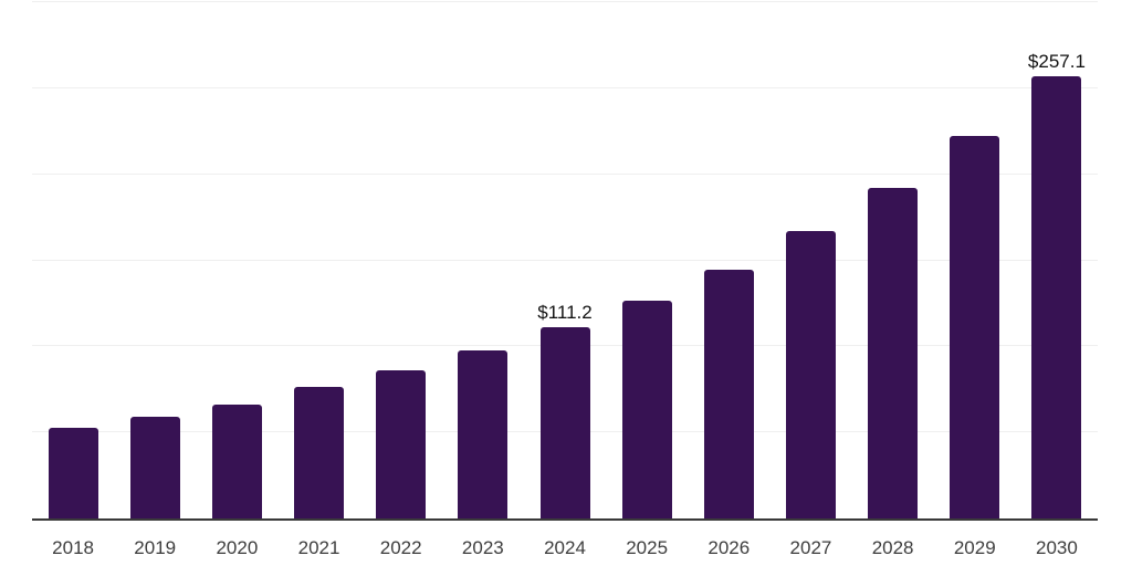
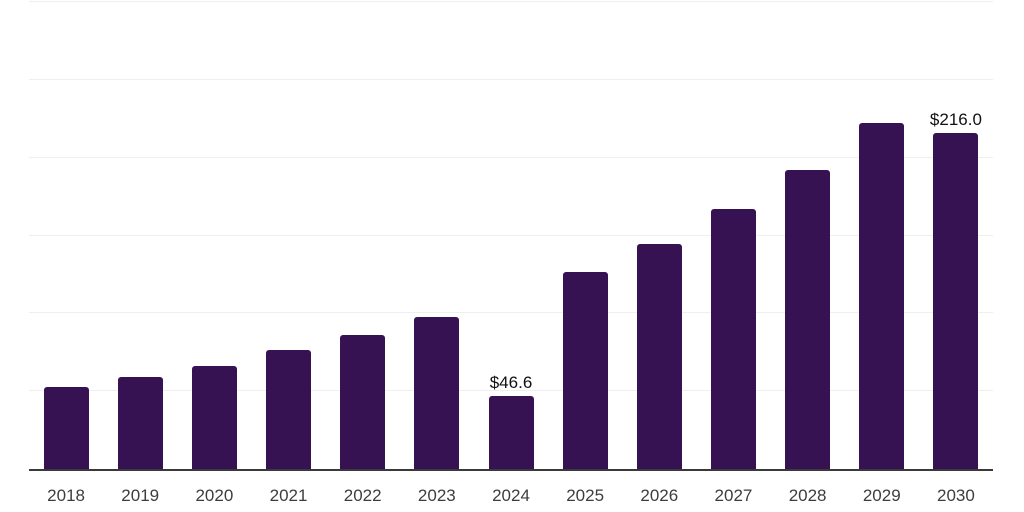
2024: $111.2 -> $46.6
2030: $257.1 -> $216.0
